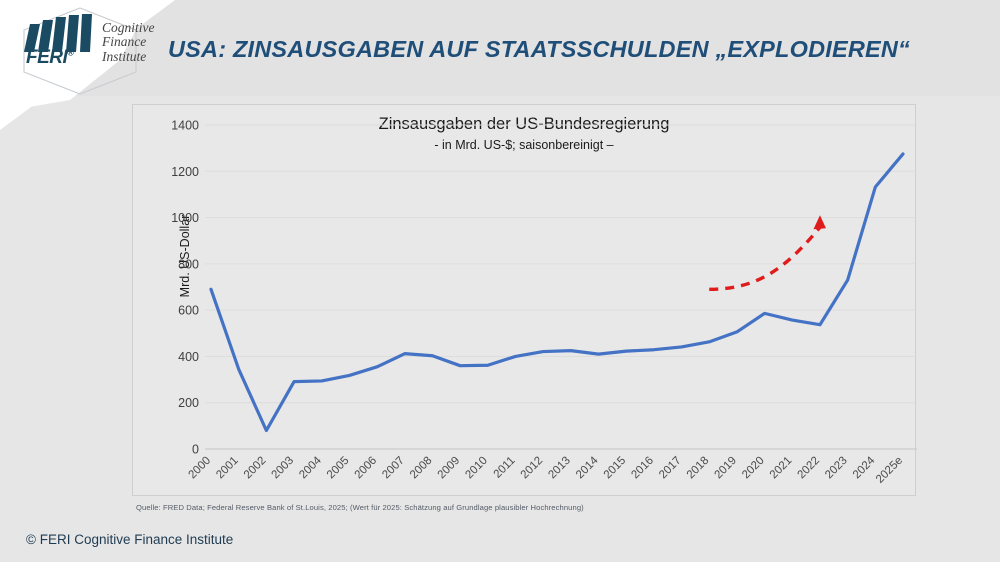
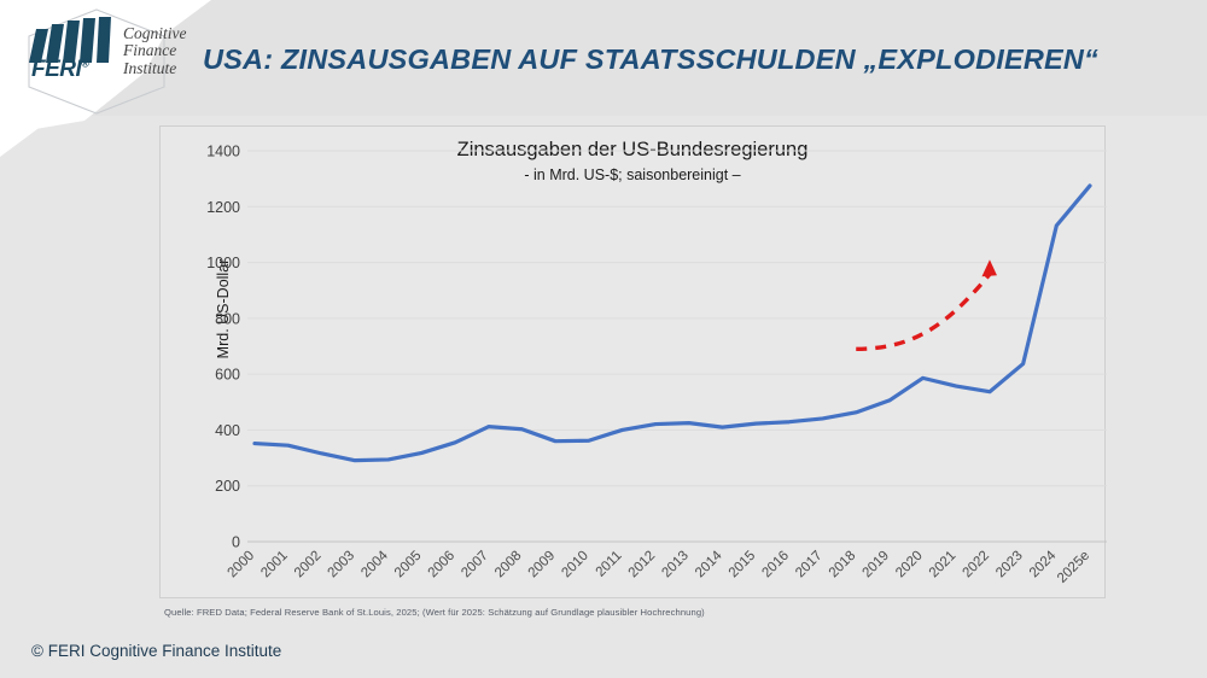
2000: 690 -> 350
2002: 80 -> 320
2023: 730 -> 640
